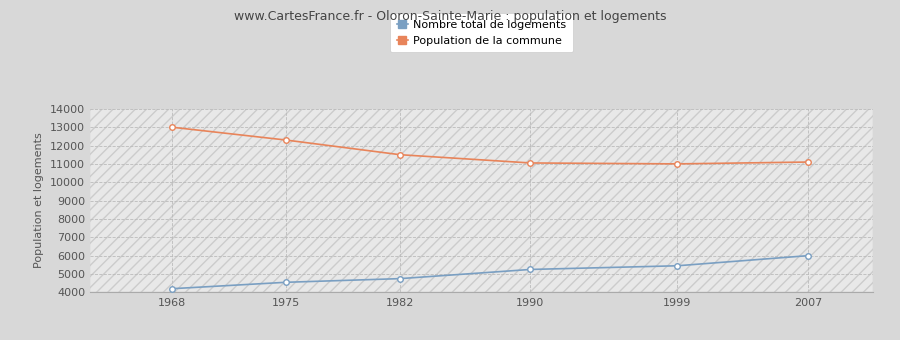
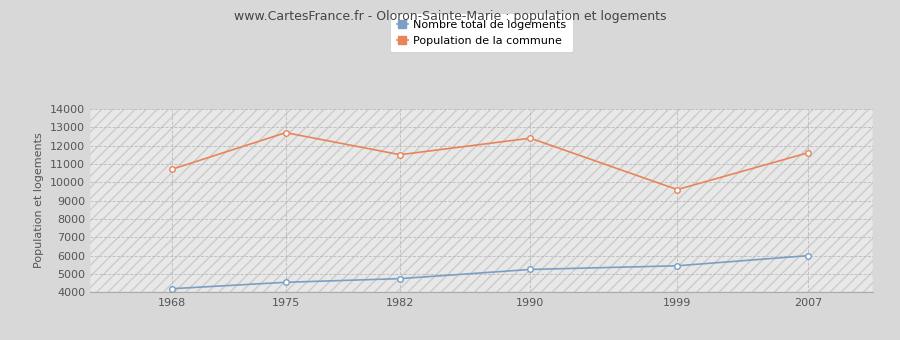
Population de la commune/1968: 13000 -> 10700
Population de la commune/1975: 12300 -> 12700
Population de la commune/1990: 11000 -> 12400
Population de la commune/1999: 11000 -> 9600
Population de la commune/2007: 11100 -> 11600
